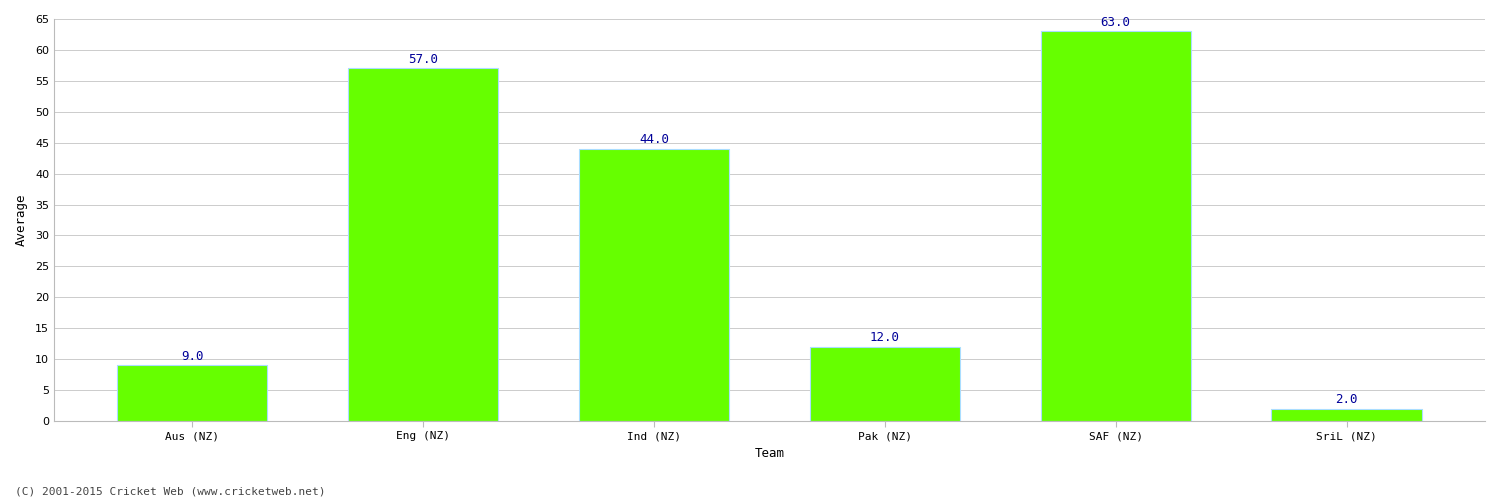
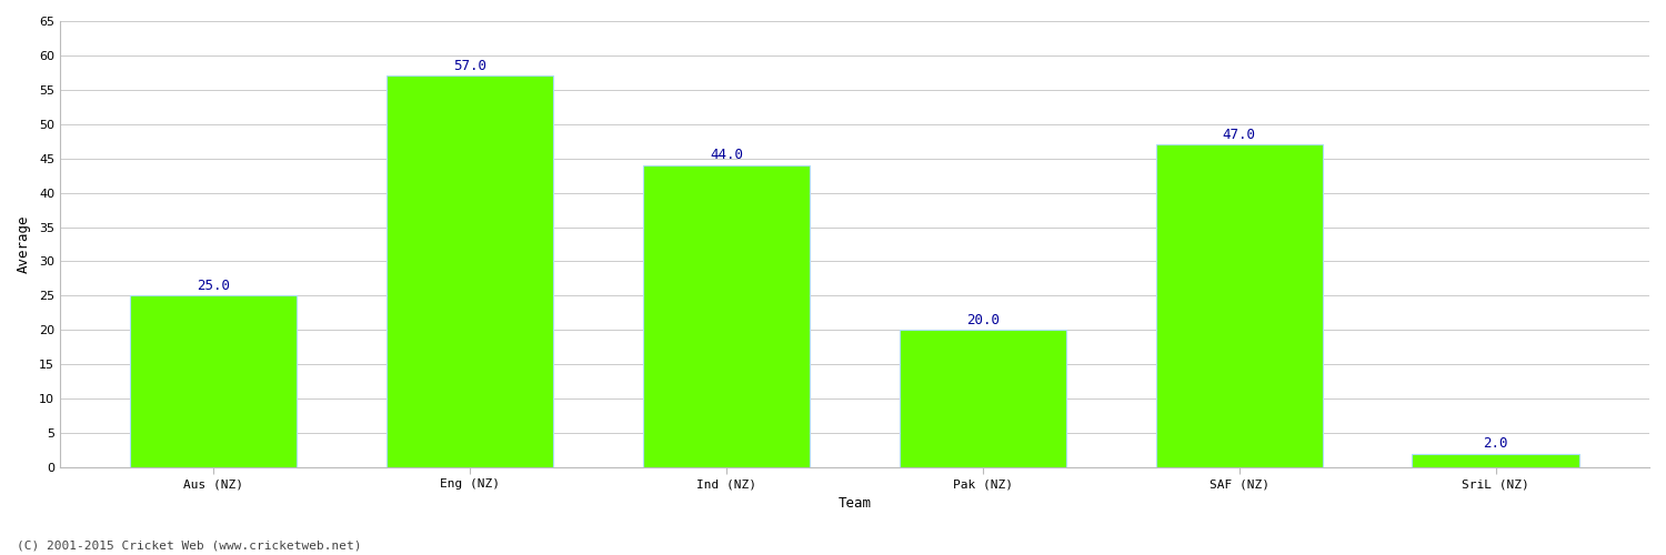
Aus (NZ): 9.0 -> 25.0
Pak (NZ): 12.0 -> 20.0
SAF (NZ): 63.0 -> 47.0
